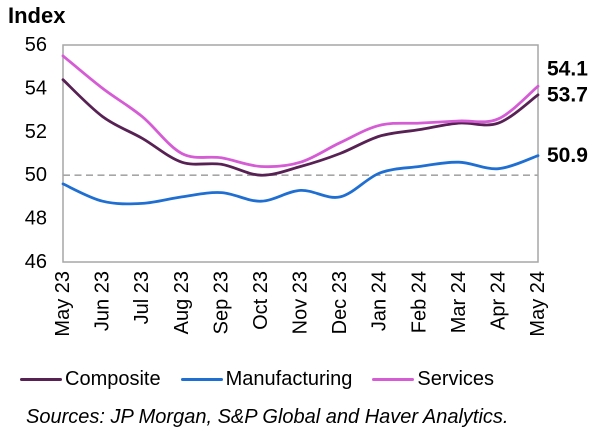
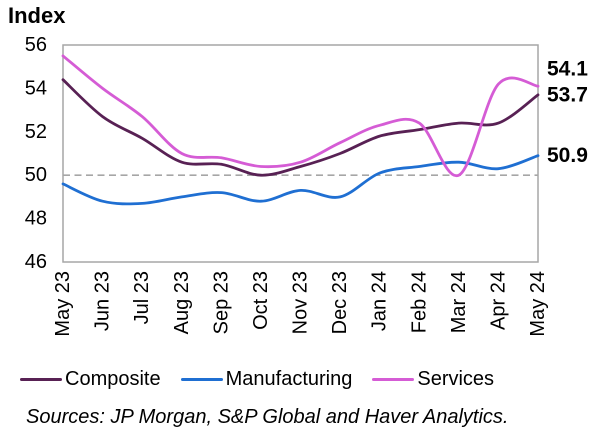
Services/Mar 24: 52.5 -> 50.0
Services/Apr 24: 52.6 -> 54.2
